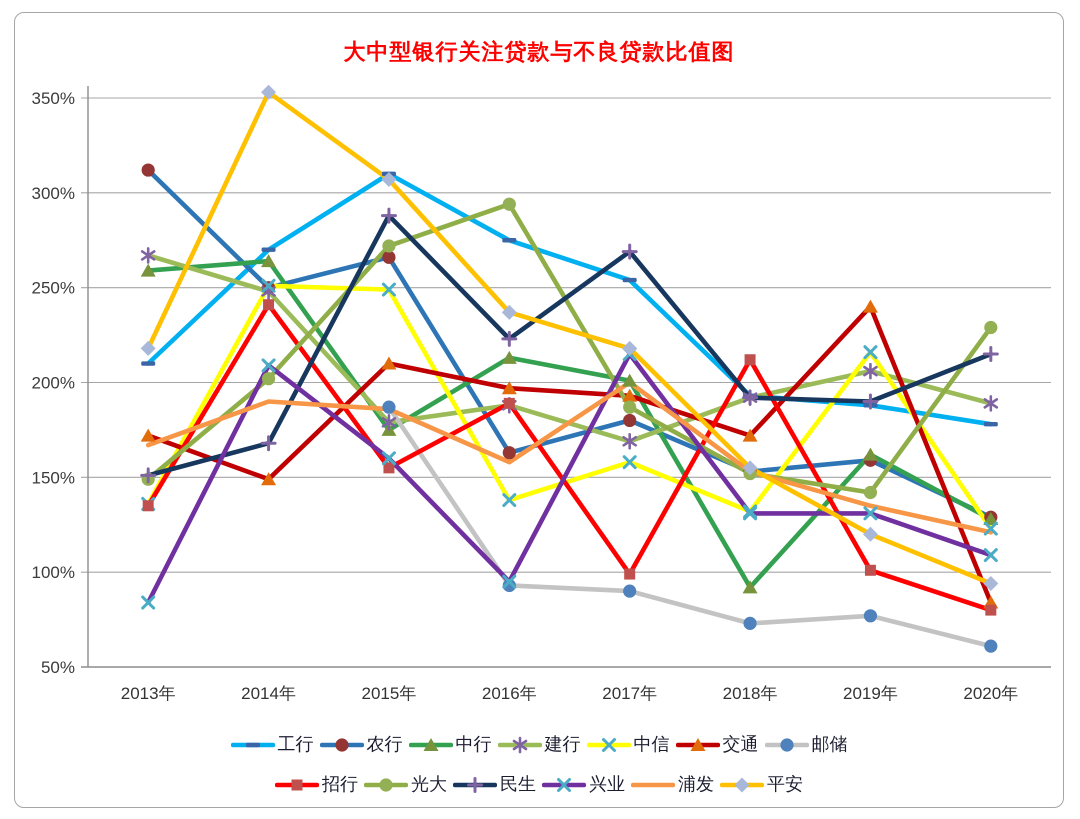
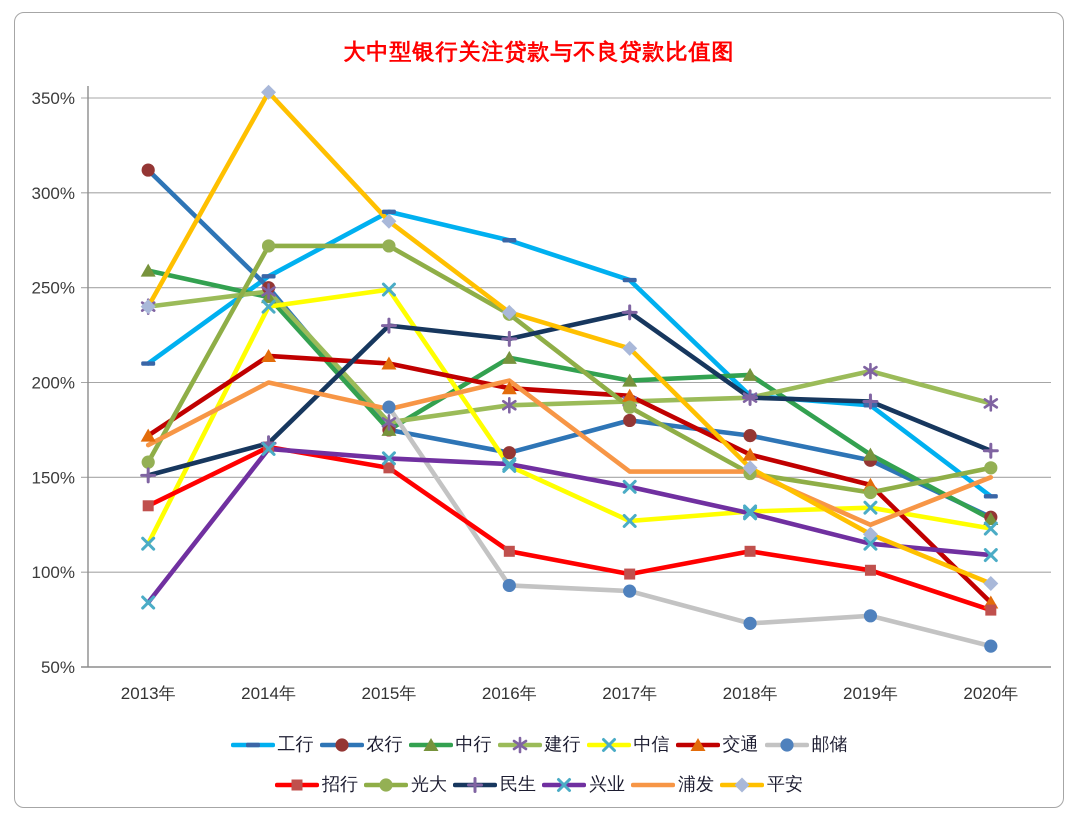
建行/2013年: 267% -> 240%
中信/2013年: 136% -> 115%
光大/2013年: 149% -> 158%
平安/2013年: 218% -> 240%
工行/2014年: 270% -> 256%
中行/2014年: 264% -> 245%
中信/2014年: 251% -> 240%
交通/2014年: 149% -> 214%
招行/2014年: 241% -> 166%
光大/2014年: 202% -> 272%
兴业/2014年: 209% -> 165%
浦发/2014年: 190% -> 200%
工行/2015年: 310% -> 290%
农行/2015年: 266% -> 175%
民生/2015年: 288% -> 230%
平安/2015年: 307% -> 285%
中信/2016年: 138% -> 156%
招行/2016年: 189% -> 111%
光大/2016年: 294% -> 236%
兴业/2016年: 95% -> 157%
浦发/2016年: 158% -> 201%
建行/2017年: 169% -> 190%
中信/2017年: 158% -> 127%
民生/2017年: 269% -> 237%
兴业/2017年: 215% -> 145%
浦发/2017年: 200% -> 153%
农行/2018年: 153% -> 172%
中行/2018年: 92% -> 204%
交通/2018年: 172% -> 162%
招行/2018年: 212% -> 111%
中信/2019年: 216% -> 134%
交通/2019年: 240% -> 146%
兴业/2019年: 131% -> 115%
浦发/2019年: 135% -> 125%
工行/2020年: 178% -> 140%
光大/2020年: 229% -> 155%
民生/2020年: 215% -> 164%
浦发/2020年: 121% -> 150%
